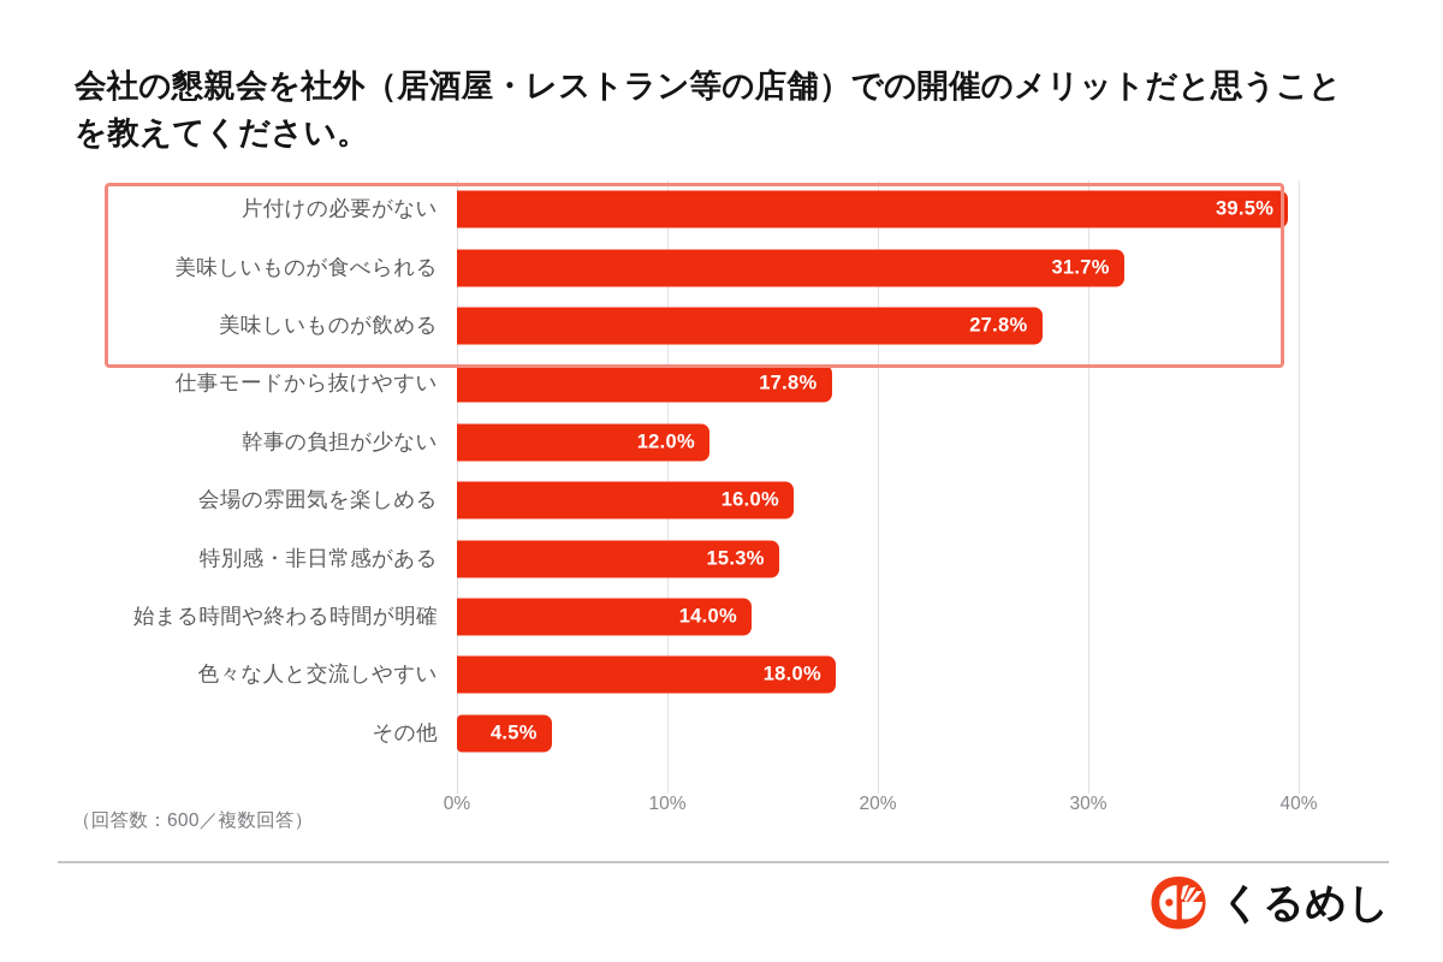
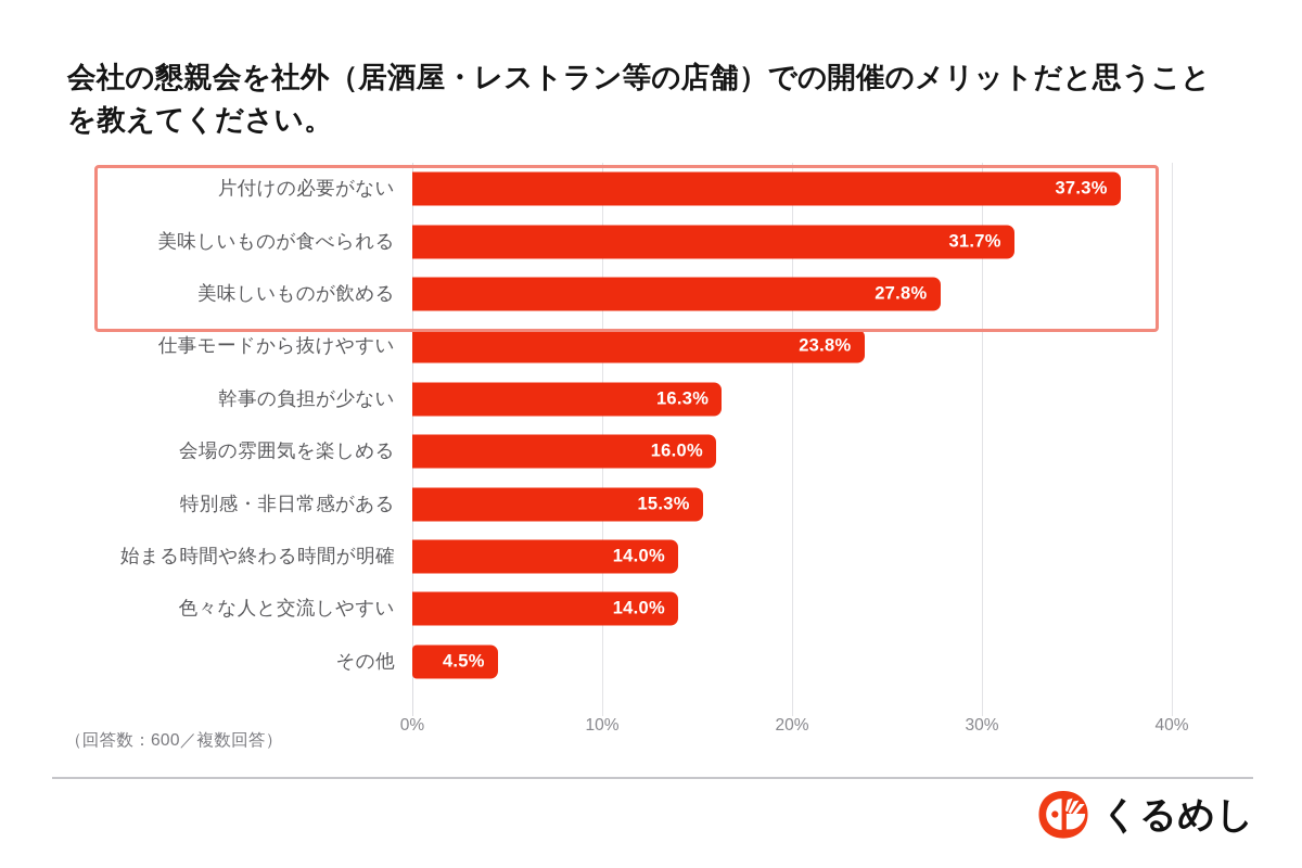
片付けの必要がない: 39.5% -> 37.3%
仕事モードから抜けやすい: 17.8% -> 23.8%
幹事の負担が少ない: 12.0% -> 16.3%
色々な人と交流しやすい: 18.0% -> 14.0%
